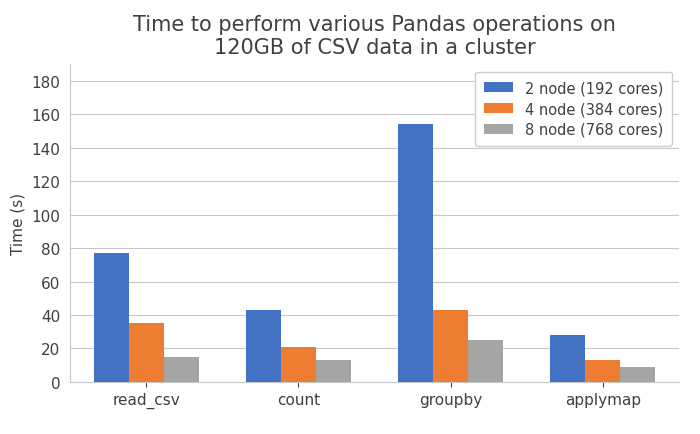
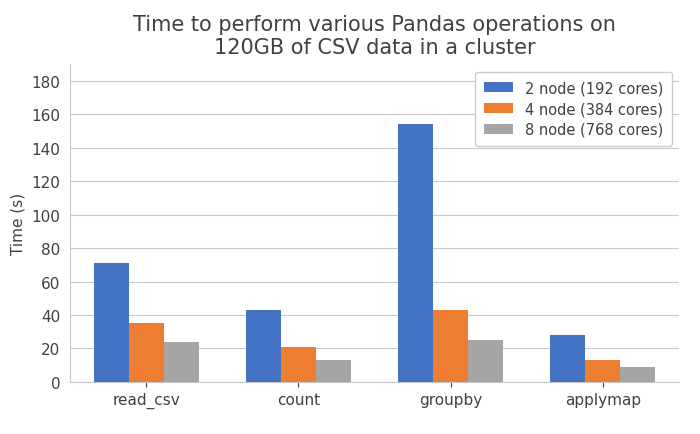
2 node (192 cores)/read_csv: 77 -> 71
8 node (768 cores)/read_csv: 15 -> 24
